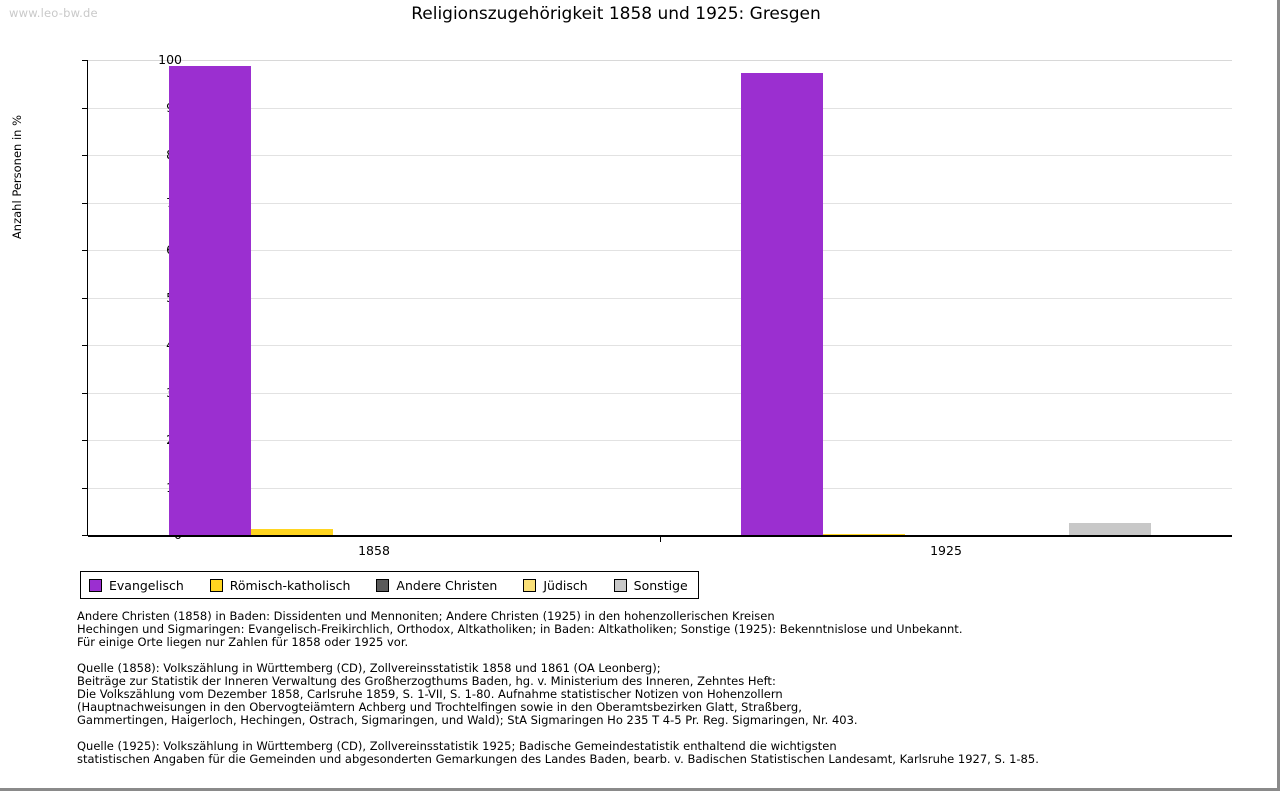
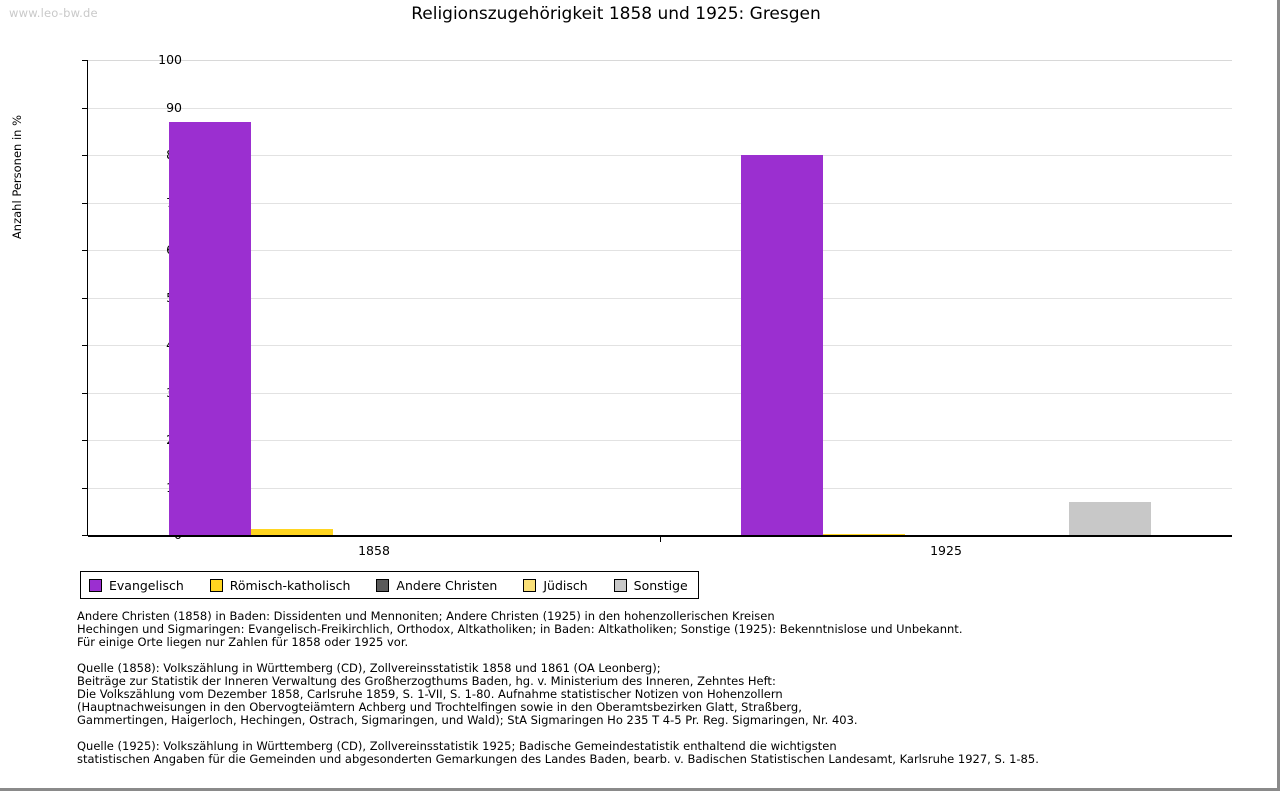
Evangelisch/1858: 99 -> 87
Evangelisch/1925: 97 -> 80
Sonstige/1925: 2 -> 7
